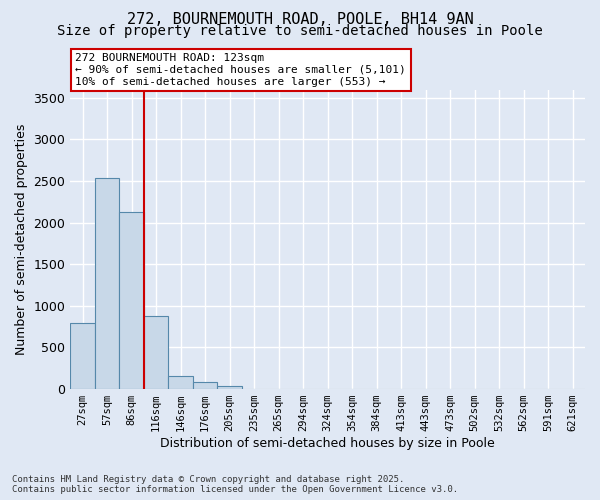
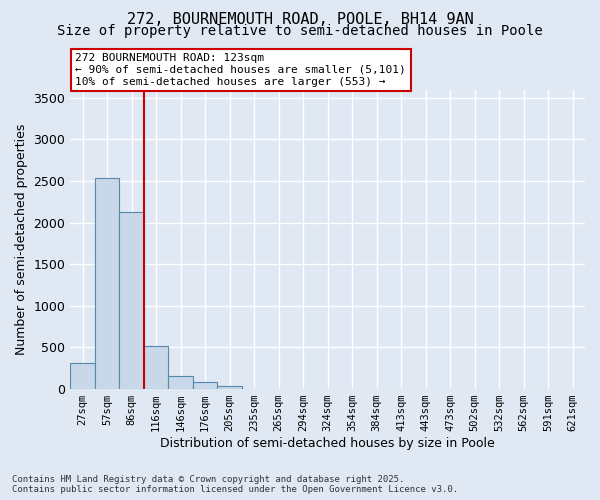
27sqm: 800 -> 310
116sqm: 880 -> 520
